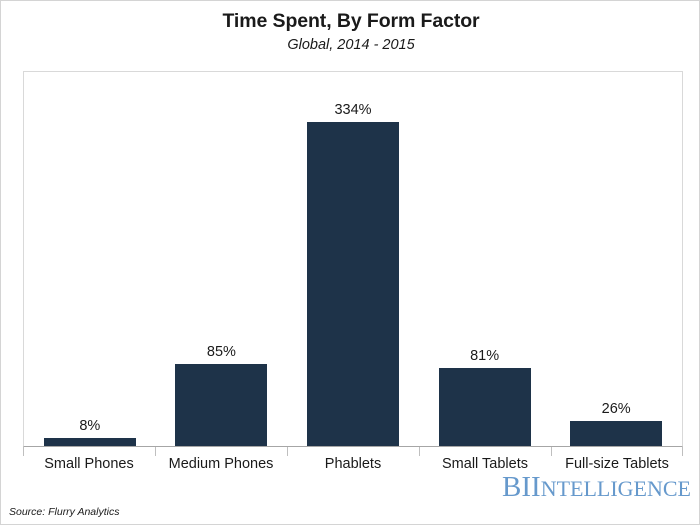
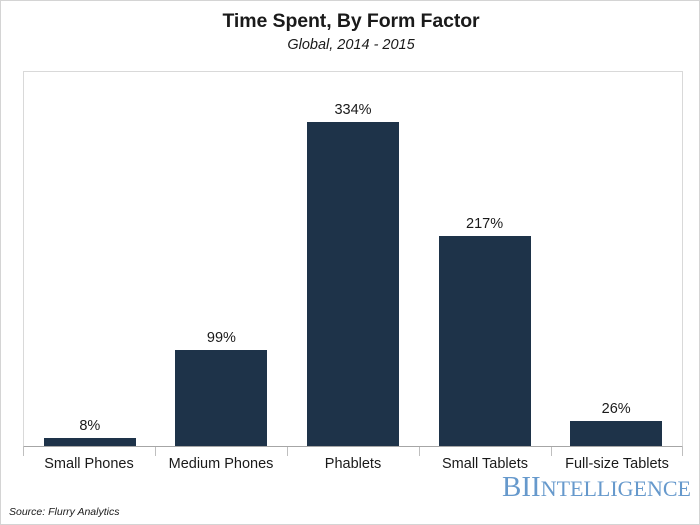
Medium Phones: 85% -> 99%
Small Tablets: 81% -> 217%
